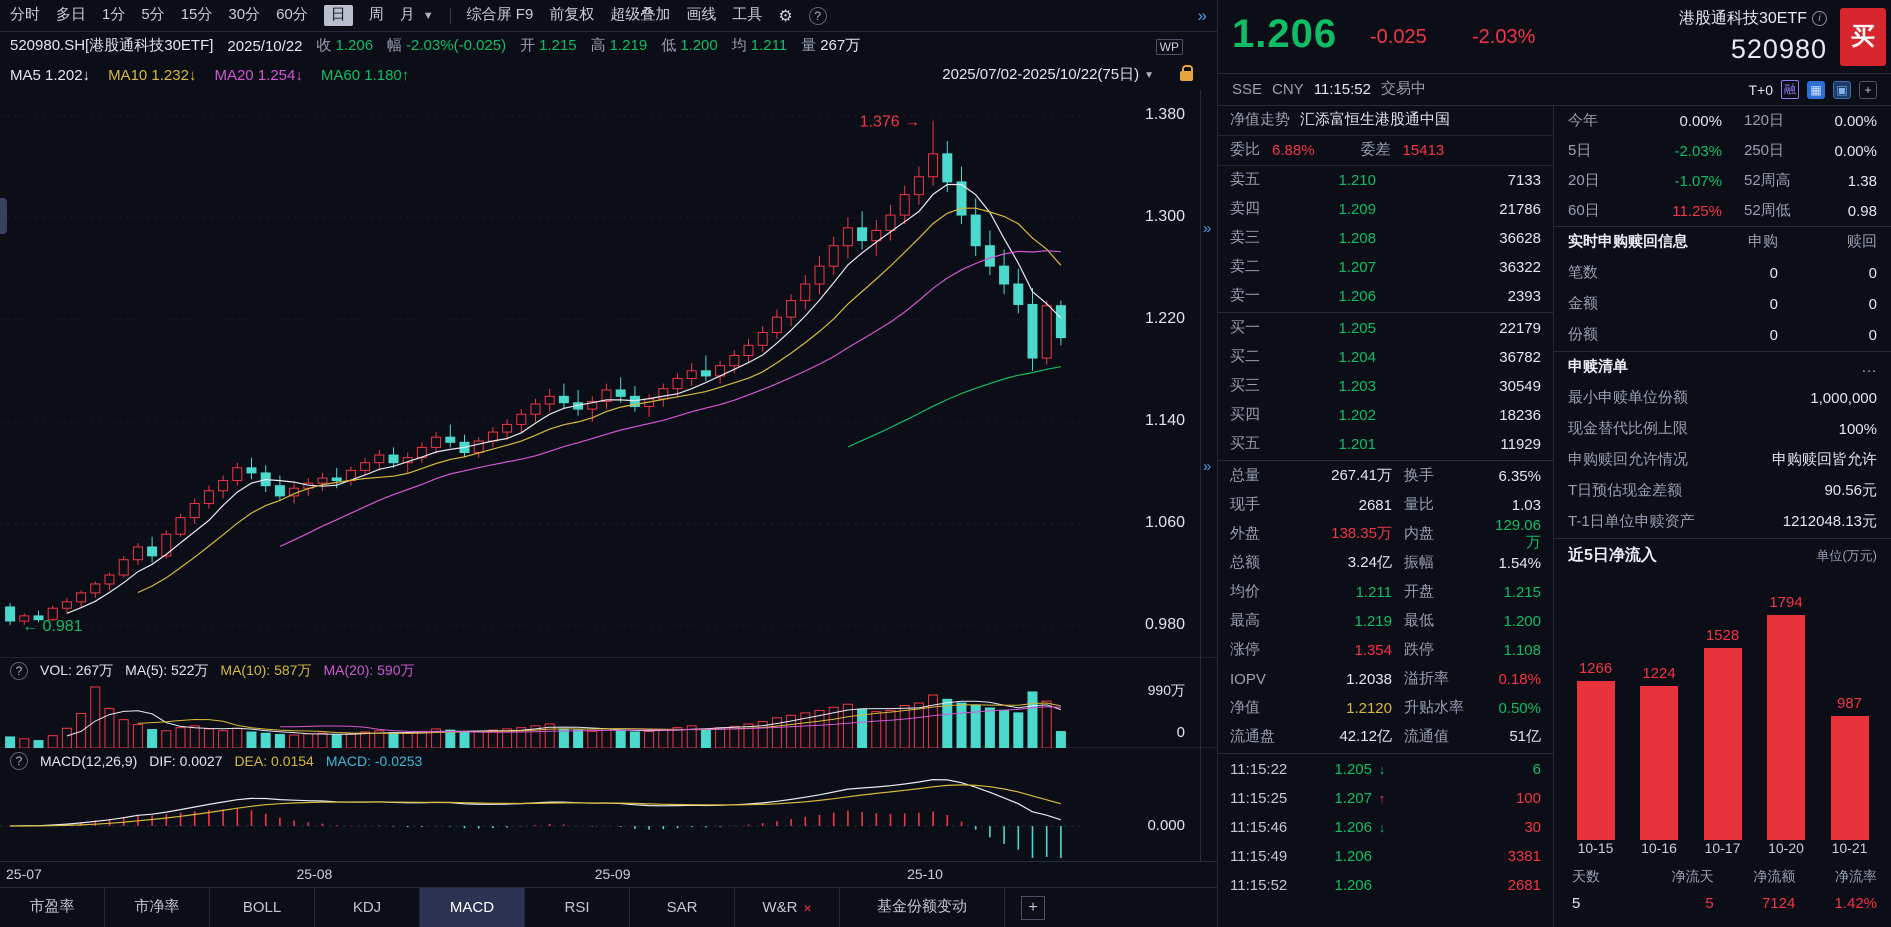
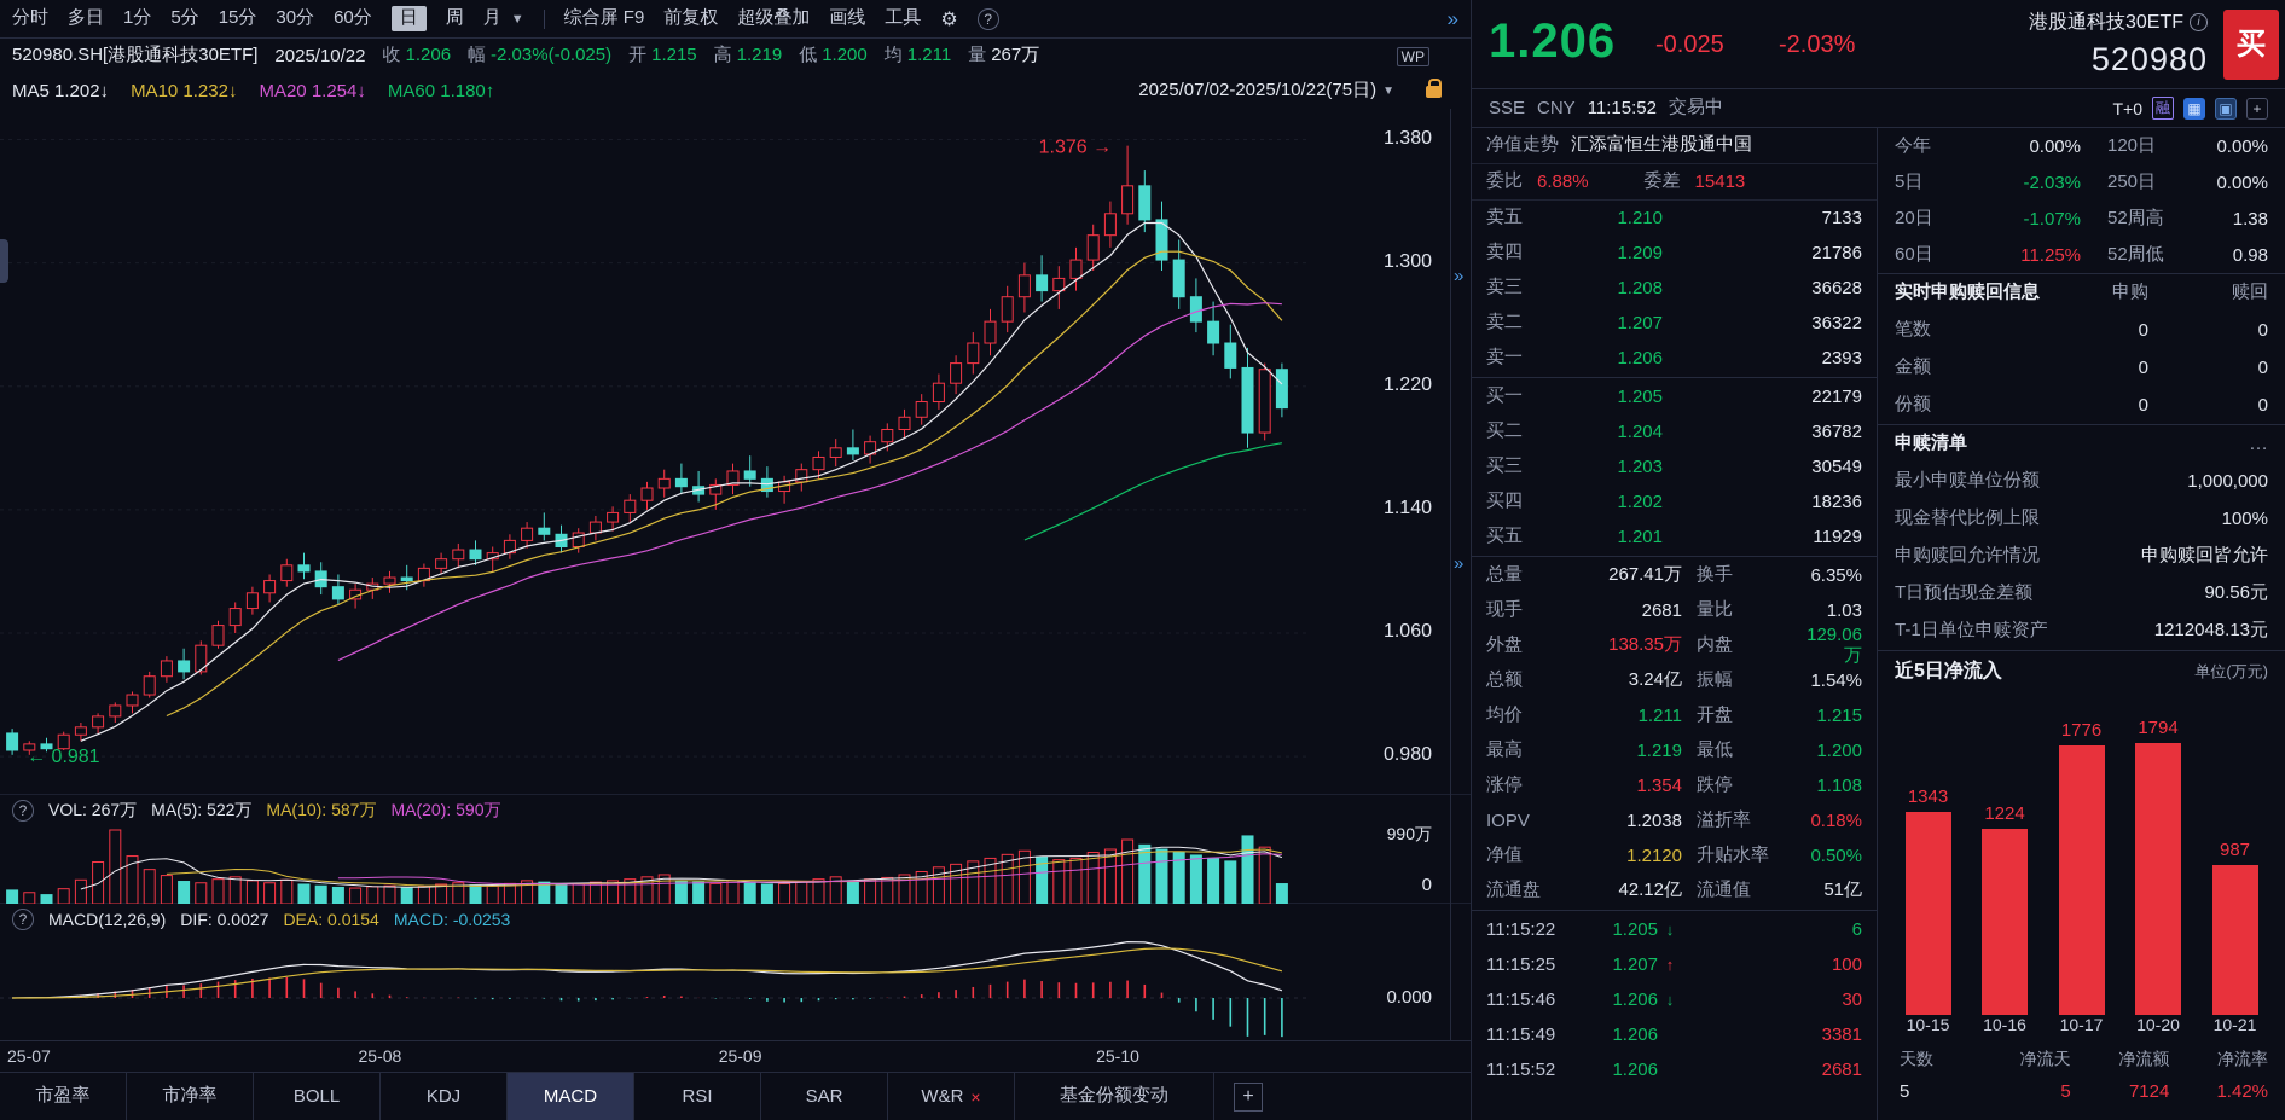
近5日净流入/10-15: 1266 -> 1343
近5日净流入/10-17: 1528 -> 1776
